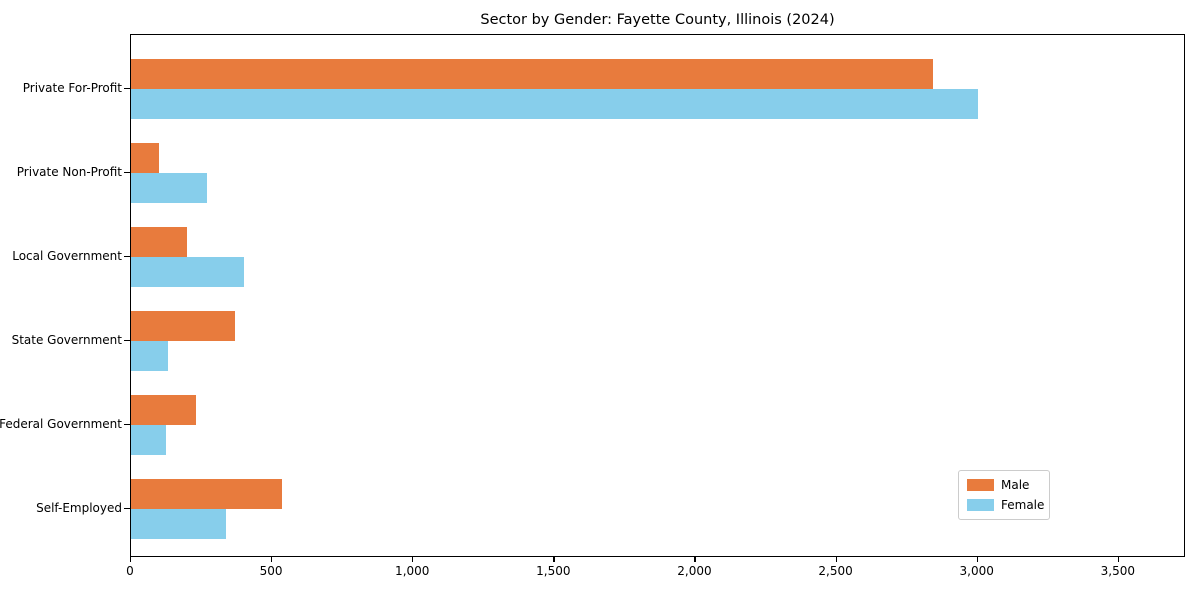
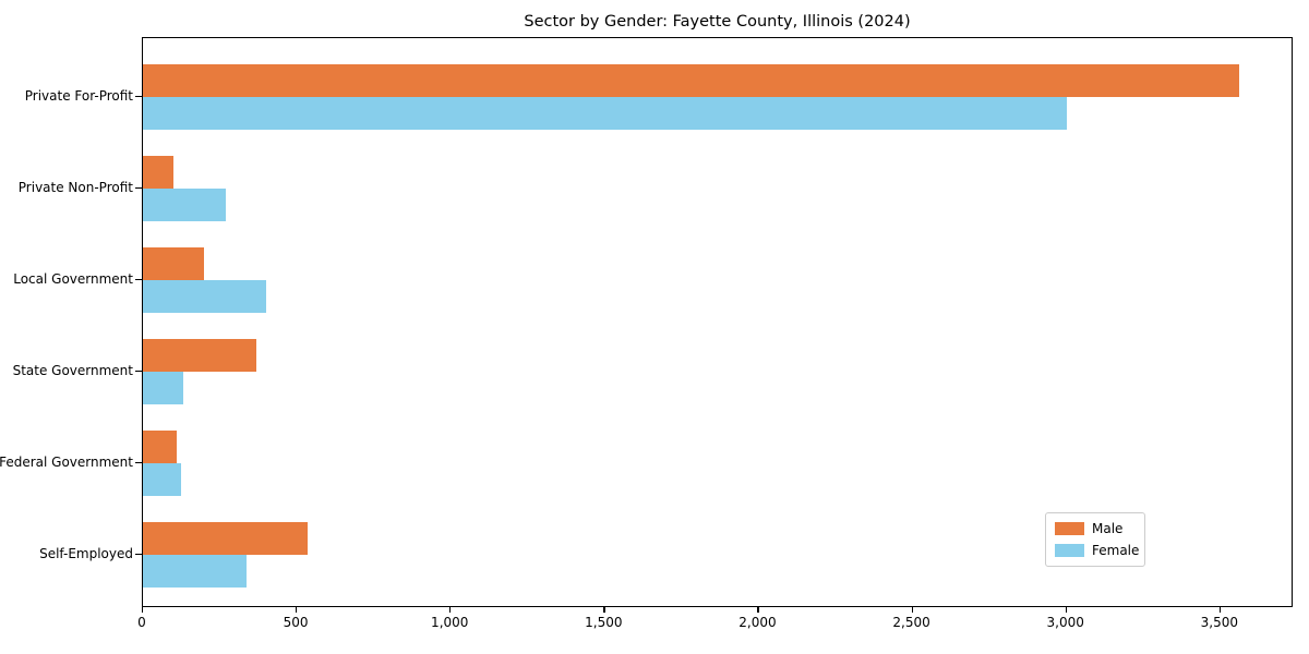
Male/Private For-Profit: 2840 -> 3560
Male/Federal Government: 230 -> 110
